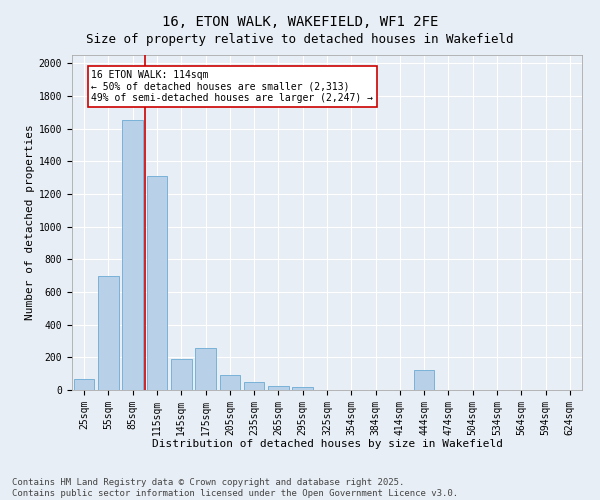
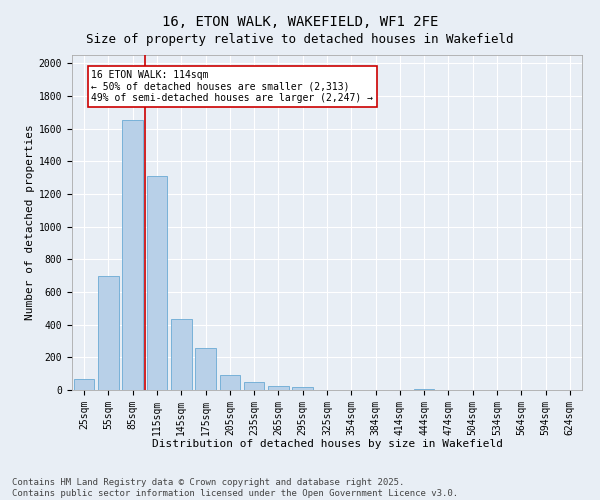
145sqm: 190 -> 440
444sqm: 120 -> 0
